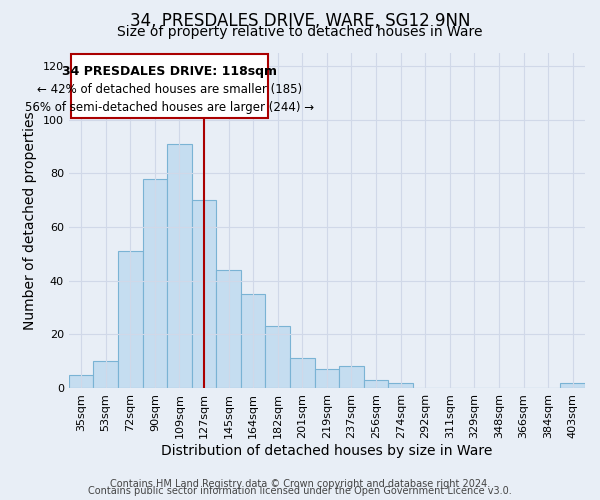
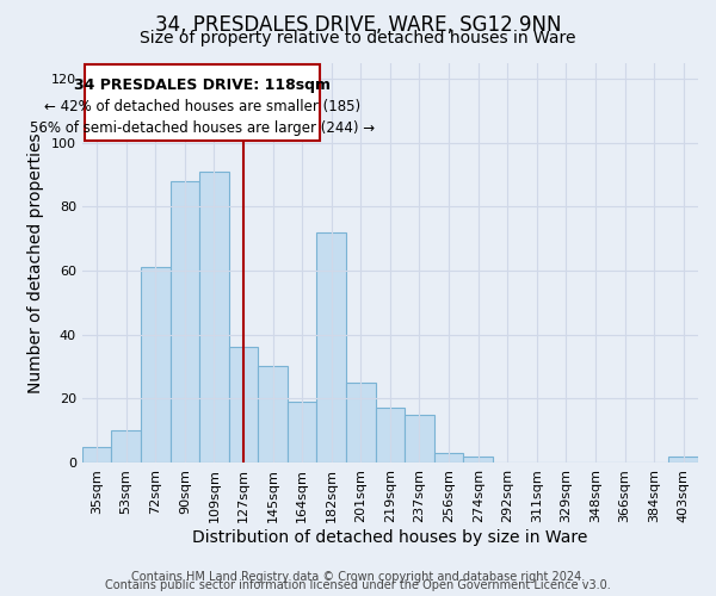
72sqm: 51 -> 61
90sqm: 78 -> 88
127sqm: 70 -> 36
145sqm: 44 -> 30
164sqm: 35 -> 19
182sqm: 23 -> 72
201sqm: 11 -> 25
219sqm: 7 -> 17
237sqm: 8 -> 15
